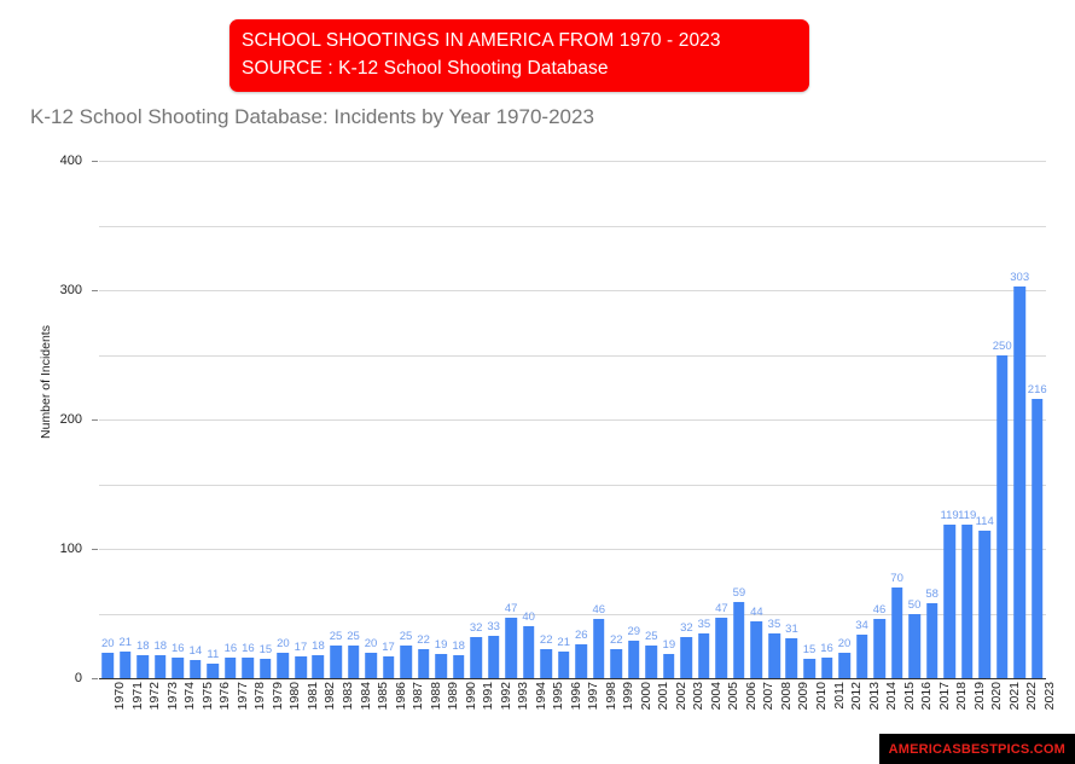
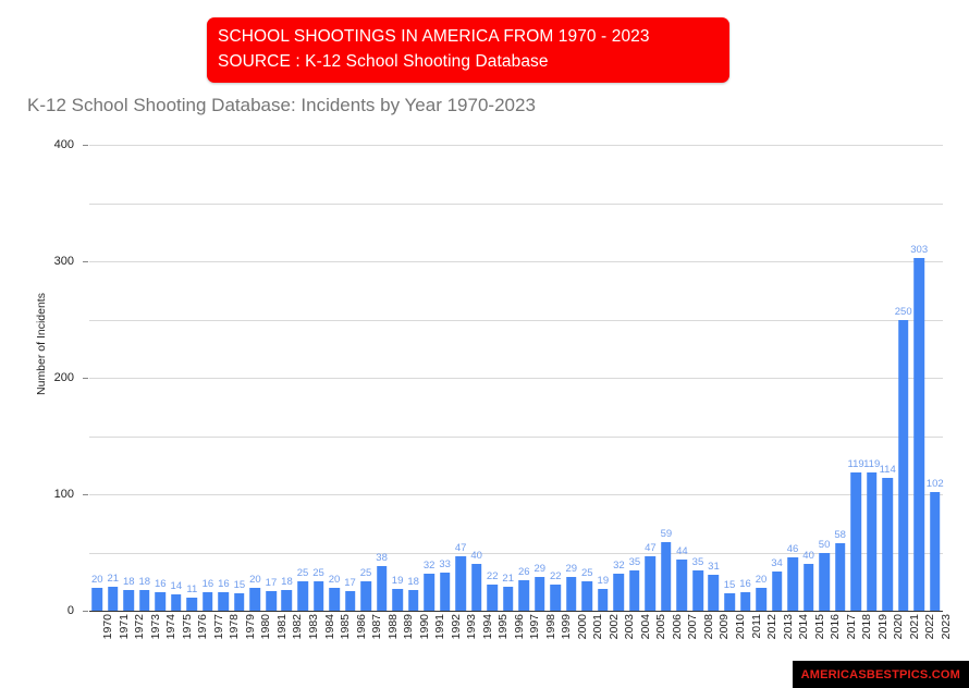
1988: 22 -> 38
1998: 46 -> 29
2015: 70 -> 40
2023: 216 -> 102
